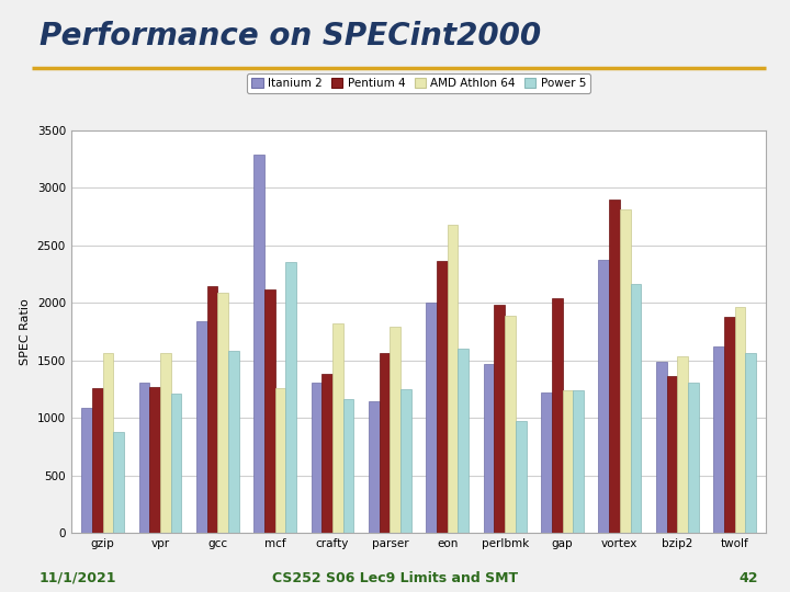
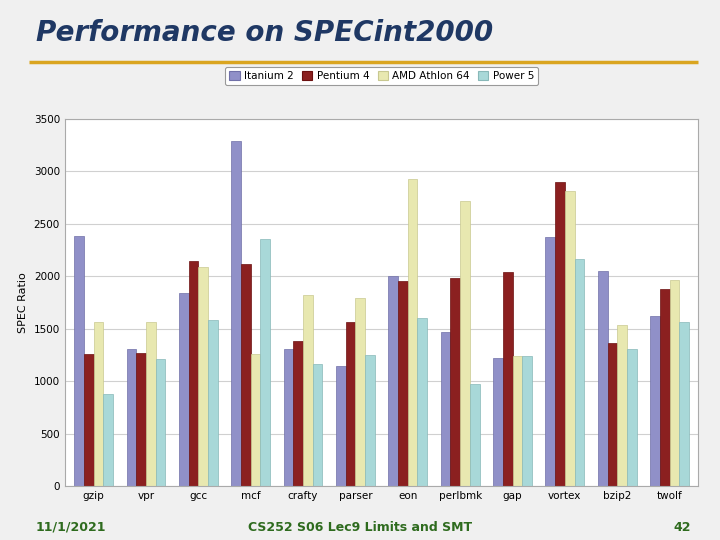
Itanium 2/gzip: 1090 -> 2380
Pentium 4/eon: 2360 -> 1950
AMD Athlon 64/eon: 2680 -> 2930
AMD Athlon 64/perlbmk: 1890 -> 2720
Itanium 2/bzip2: 1490 -> 2050
